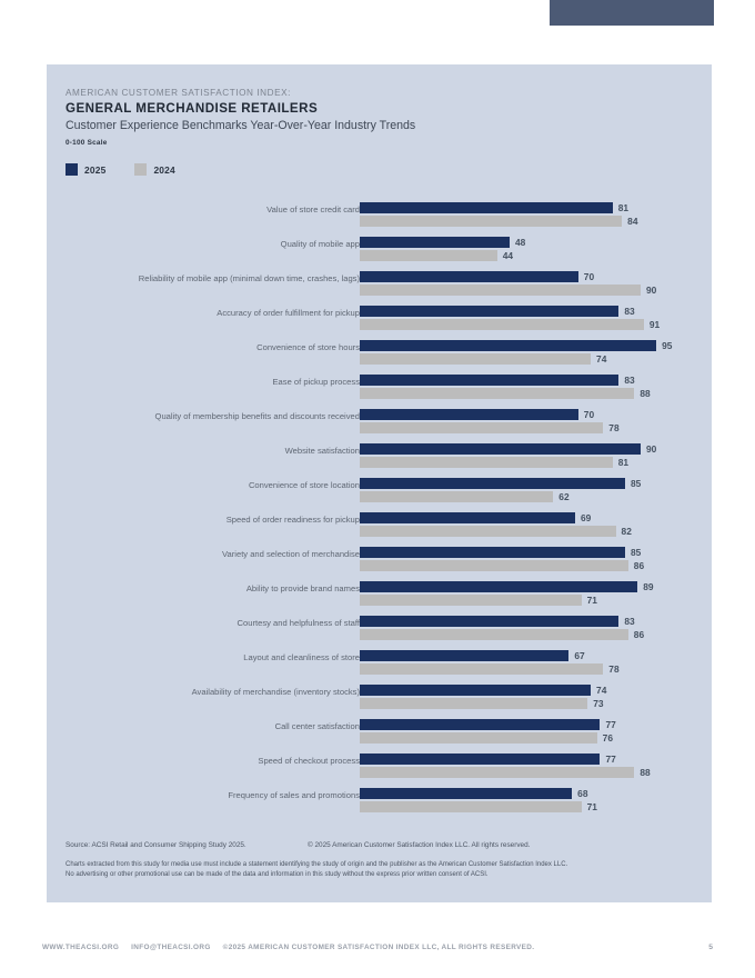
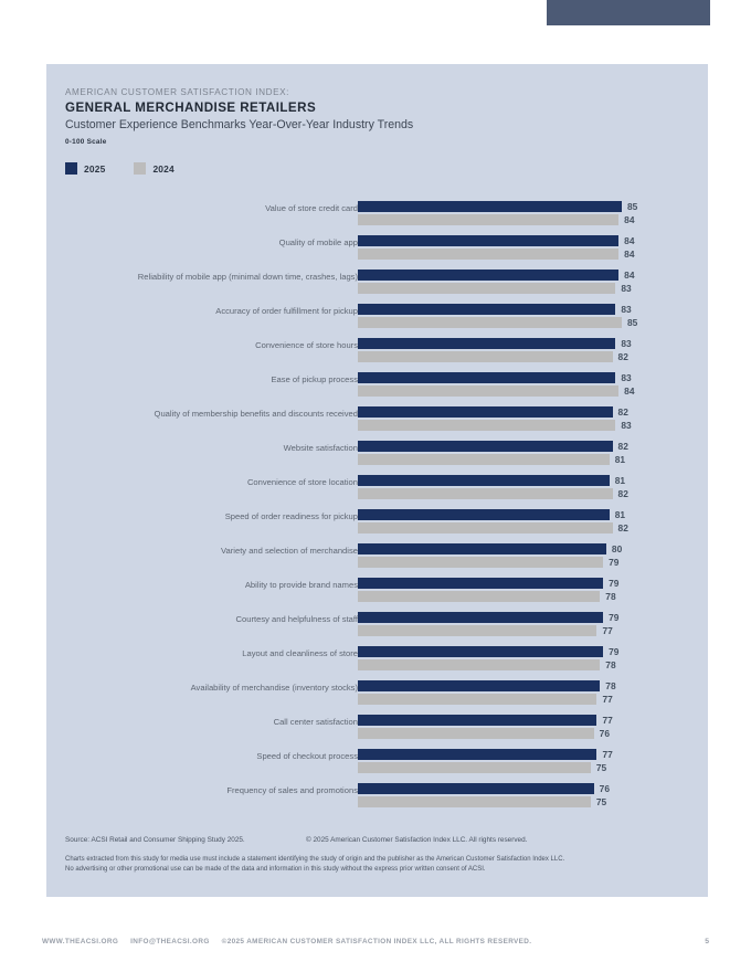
2025/Value of store credit card: 81 -> 85
2025/Quality of mobile app: 48 -> 84
2024/Quality of mobile app: 44 -> 84
2025/Reliability of mobile app (minimal down time, crashes, lags): 70 -> 84
2024/Reliability of mobile app (minimal down time, crashes, lags): 90 -> 83
2024/Accuracy of order fulfillment for pickup: 91 -> 85
2025/Convenience of store hours: 95 -> 83
2024/Convenience of store hours: 74 -> 82
2024/Ease of pickup process: 88 -> 84
2025/Quality of membership benefits and discounts received: 70 -> 82
2024/Quality of membership benefits and discounts received: 78 -> 83
2025/Website satisfaction: 90 -> 82
2025/Convenience of store location: 85 -> 81
2024/Convenience of store location: 62 -> 82
2025/Speed of order readiness for pickup: 69 -> 81
2025/Variety and selection of merchandise: 85 -> 80
2024/Variety and selection of merchandise: 86 -> 79
2025/Ability to provide brand names: 89 -> 79
2024/Ability to provide brand names: 71 -> 78
2025/Courtesy and helpfulness of staff: 83 -> 79
2024/Courtesy and helpfulness of staff: 86 -> 77
2025/Layout and cleanliness of store: 67 -> 79
2025/Availability of merchandise (inventory stocks): 74 -> 78
2024/Availability of merchandise (inventory stocks): 73 -> 77
2024/Speed of checkout process: 88 -> 75
2025/Frequency of sales and promotions: 68 -> 76
2024/Frequency of sales and promotions: 71 -> 75
